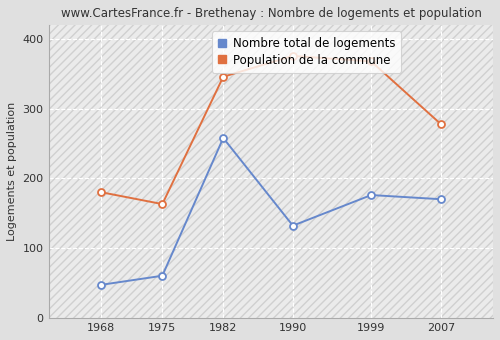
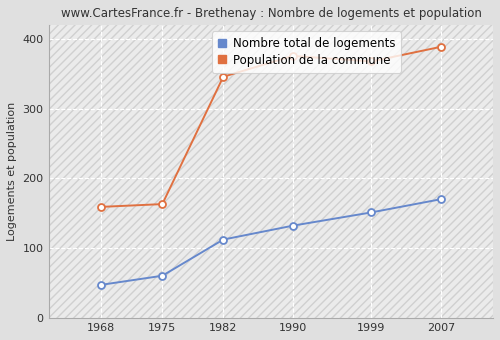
Population de la commune/1968: 180 -> 159
Nombre total de logements/1982: 258 -> 112
Nombre total de logements/1999: 176 -> 151
Population de la commune/2007: 278 -> 389
